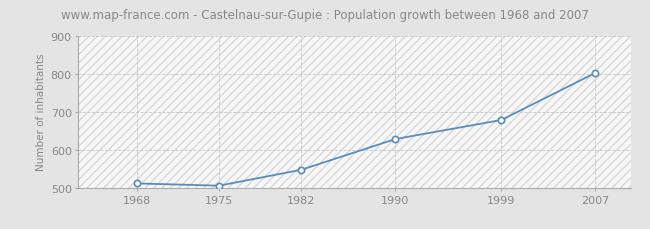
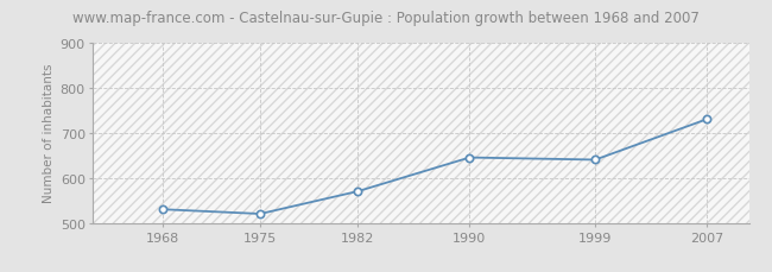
1968: 511 -> 530
1975: 505 -> 520
1982: 547 -> 570
1990: 628 -> 645
1999: 678 -> 640
2007: 802 -> 730
